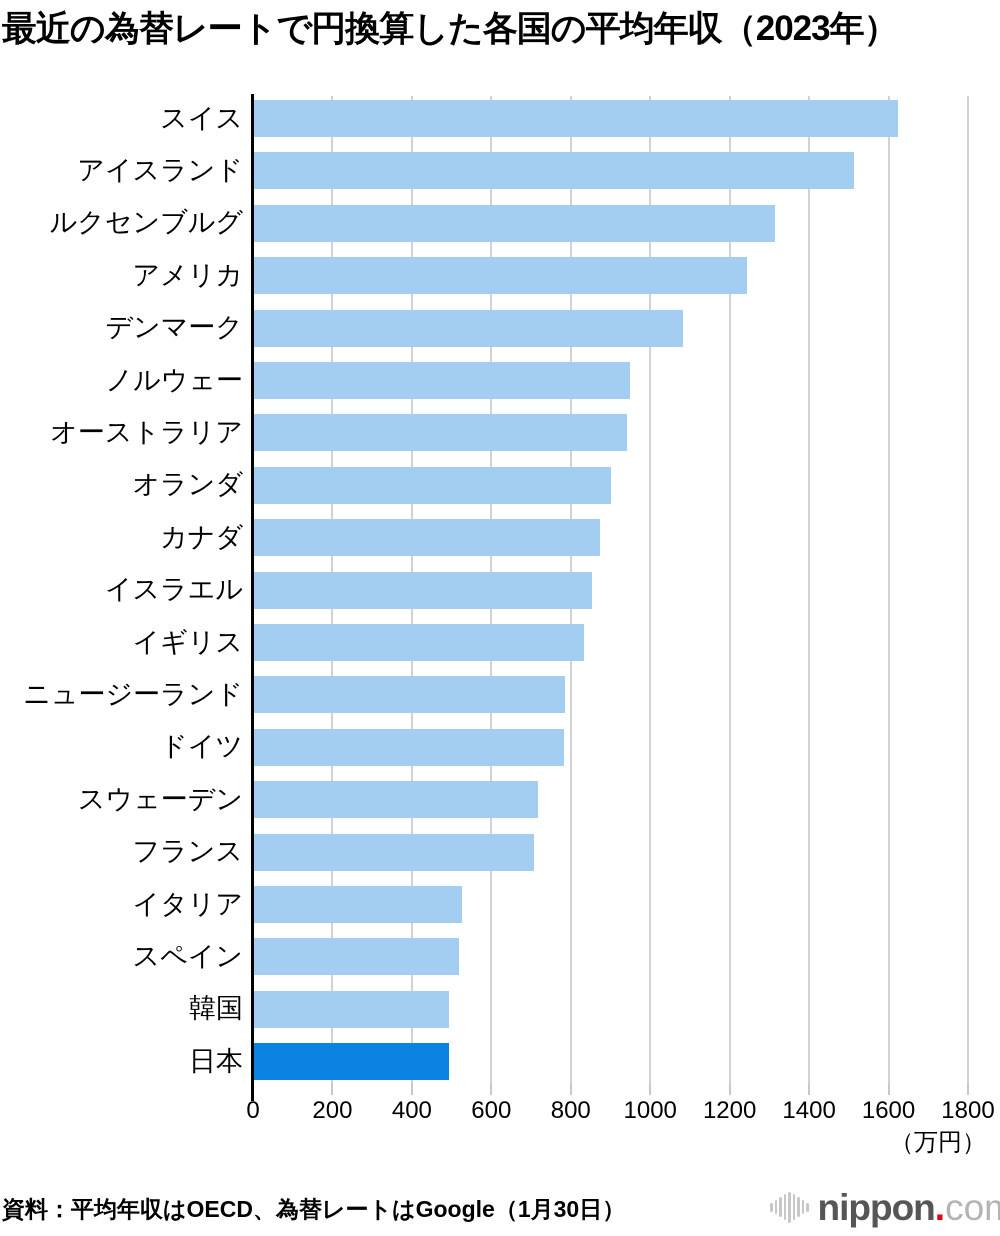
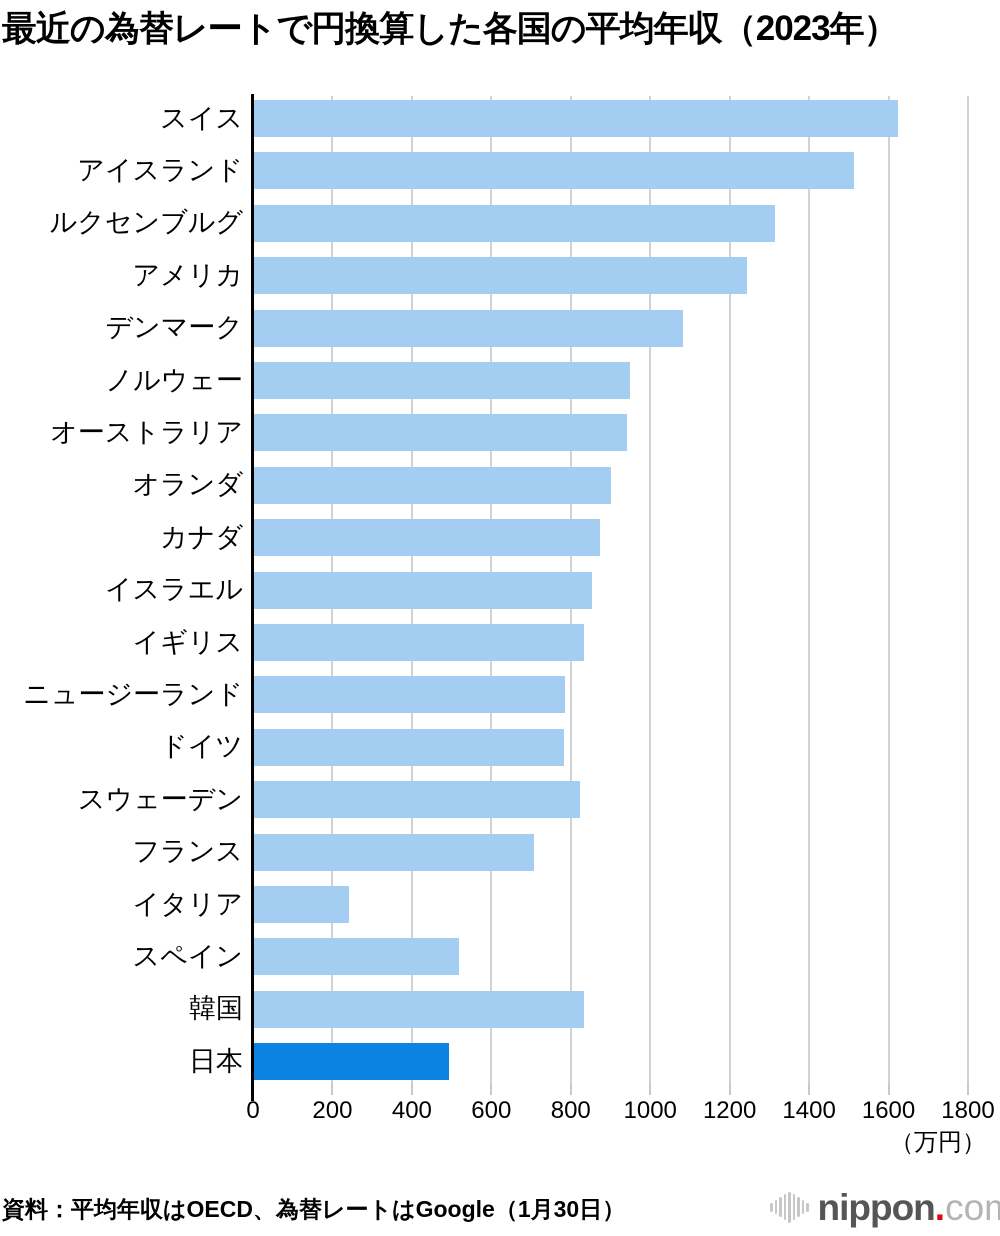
スウェーデン: 710 -> 820
イタリア: 520 -> 240
韓国: 490 -> 830
